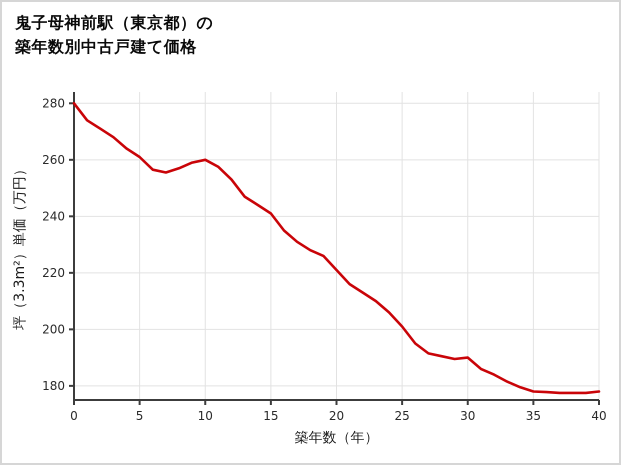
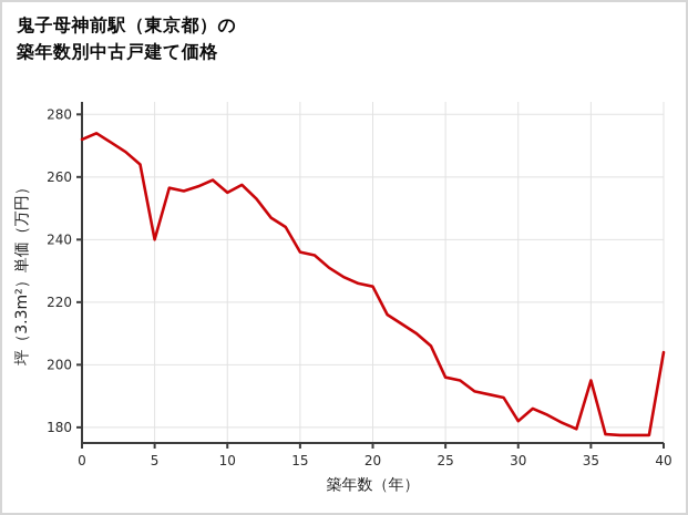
0: 280 -> 272
5: 261 -> 240
10: 260 -> 255
15: 241 -> 236
20: 221 -> 225
25: 201 -> 196
30: 190 -> 182
35: 178 -> 195
40: 178 -> 204
